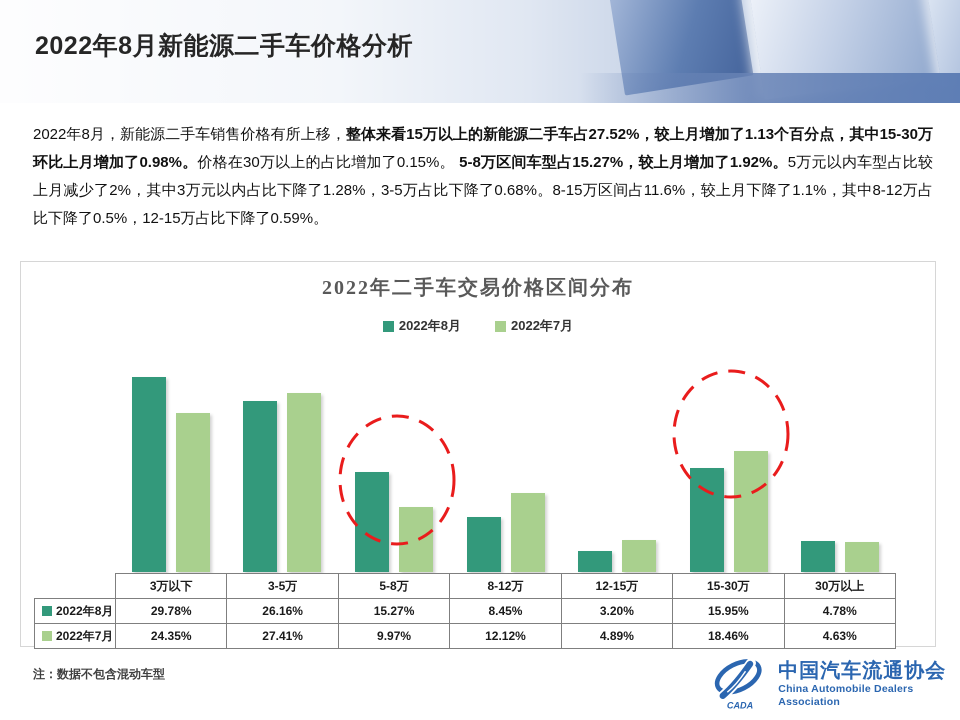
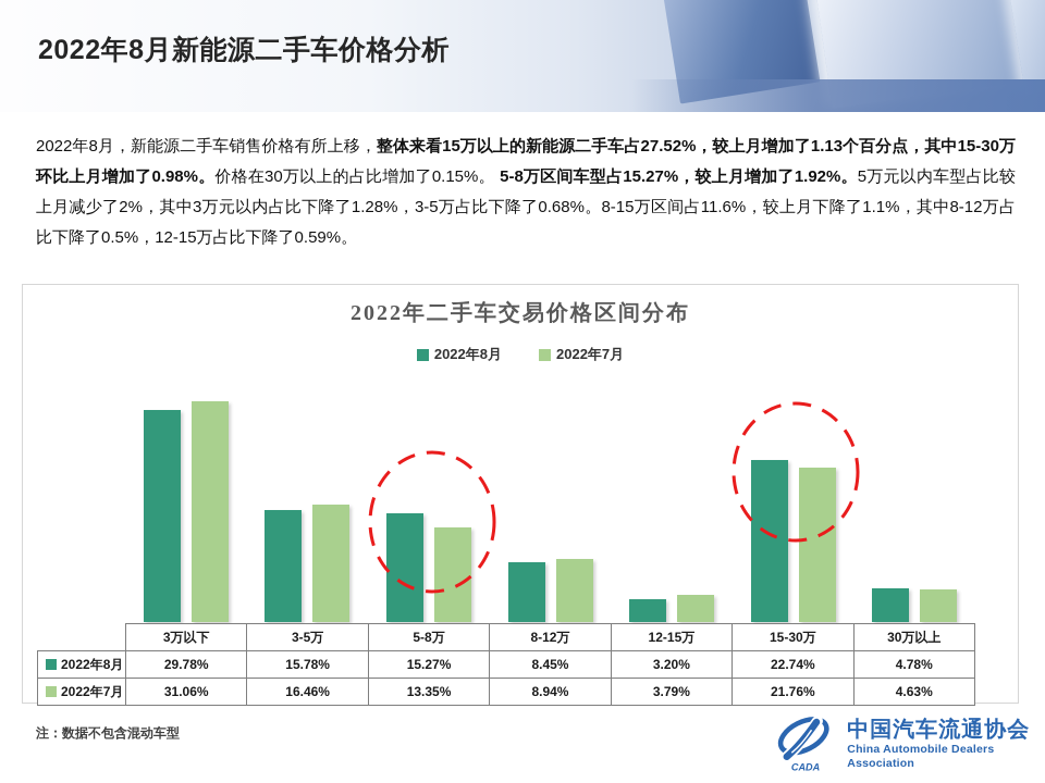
2022年7月/3万以下: 24.35% -> 31.06%
2022年8月/3-5万: 26.16% -> 15.78%
2022年7月/3-5万: 27.41% -> 16.46%
2022年7月/5-8万: 9.97% -> 13.35%
2022年7月/8-12万: 12.12% -> 8.94%
2022年7月/12-15万: 4.89% -> 3.79%
2022年8月/15-30万: 15.95% -> 22.74%
2022年7月/15-30万: 18.46% -> 21.76%
